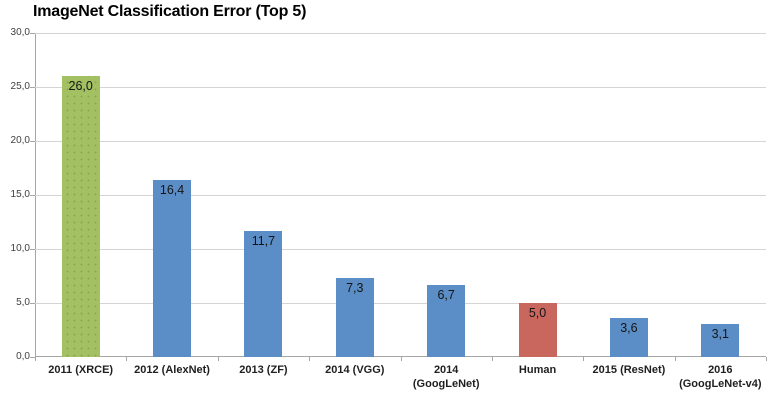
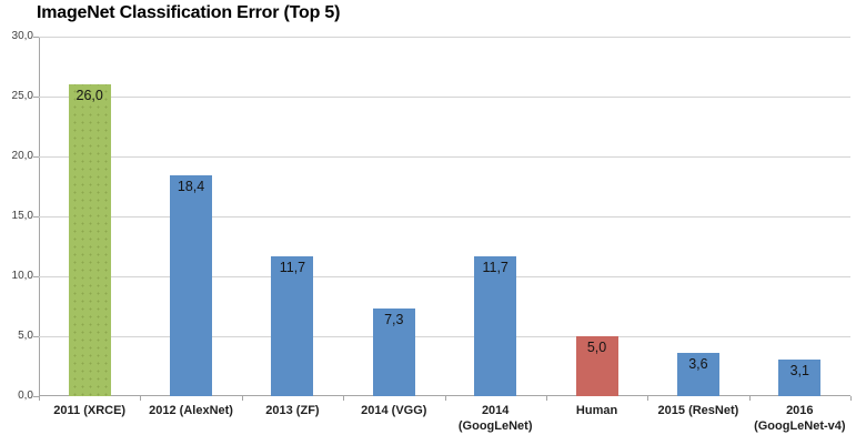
2012 (AlexNet): 16,4 -> 18,4
2014 (GoogLeNet): 6,7 -> 11,7
